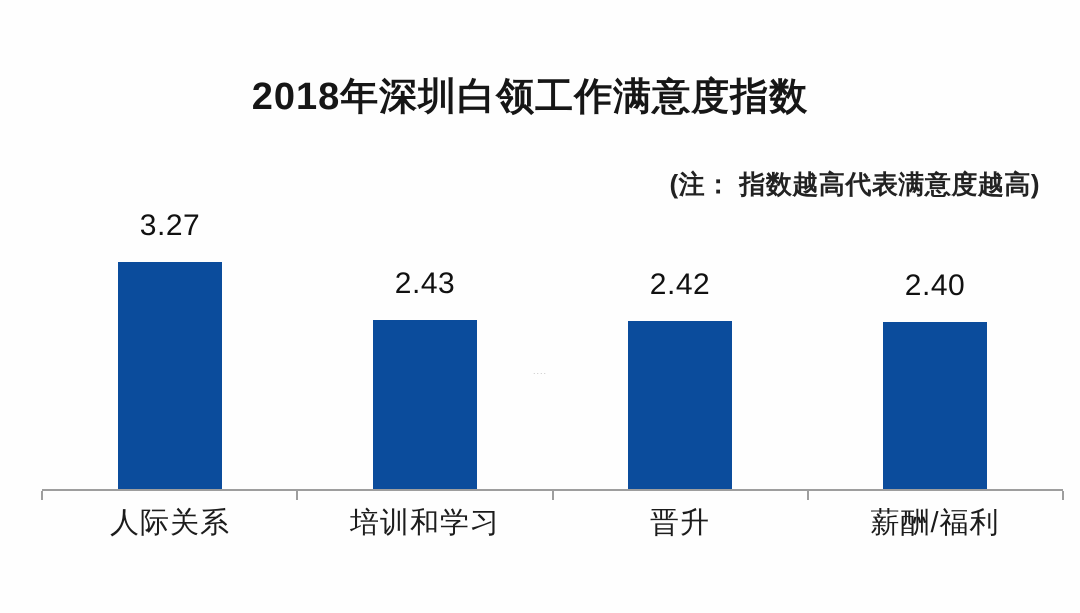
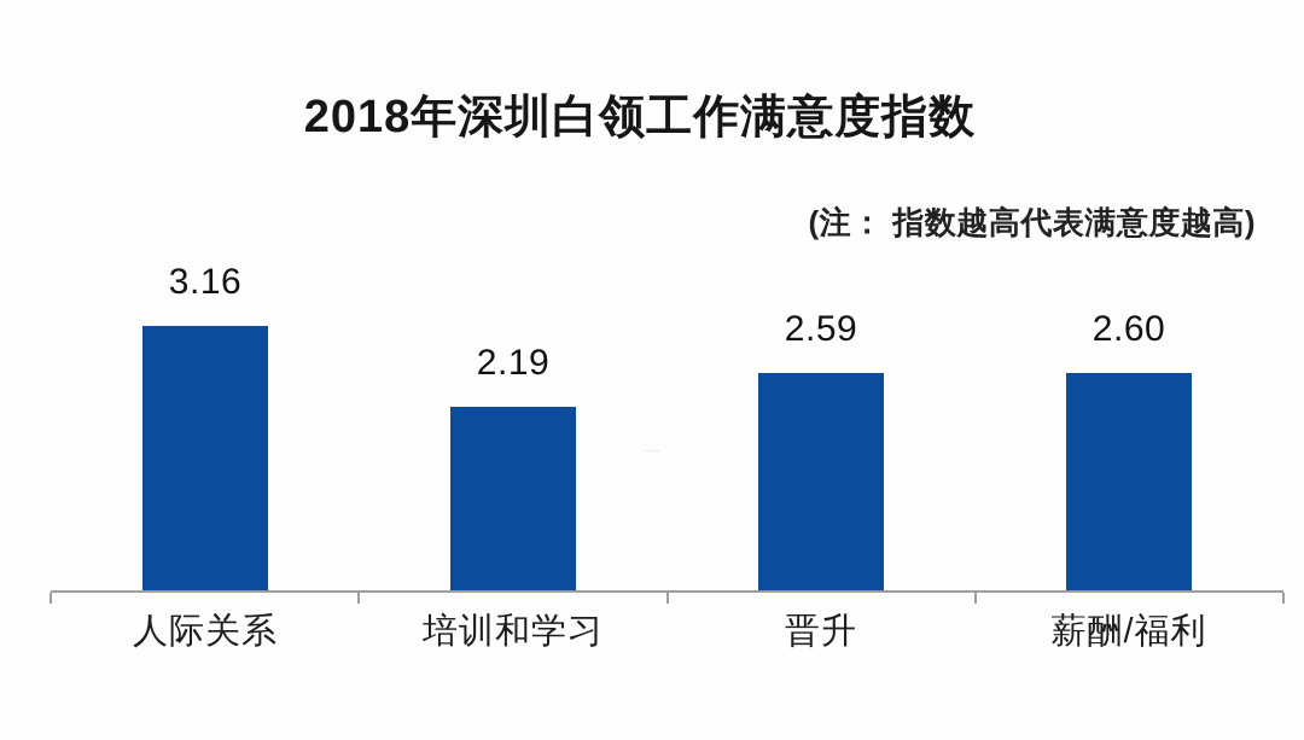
人际关系: 3.27 -> 3.16
培训和学习: 2.43 -> 2.19
晋升: 2.42 -> 2.59
薪酬/福利: 2.40 -> 2.60
